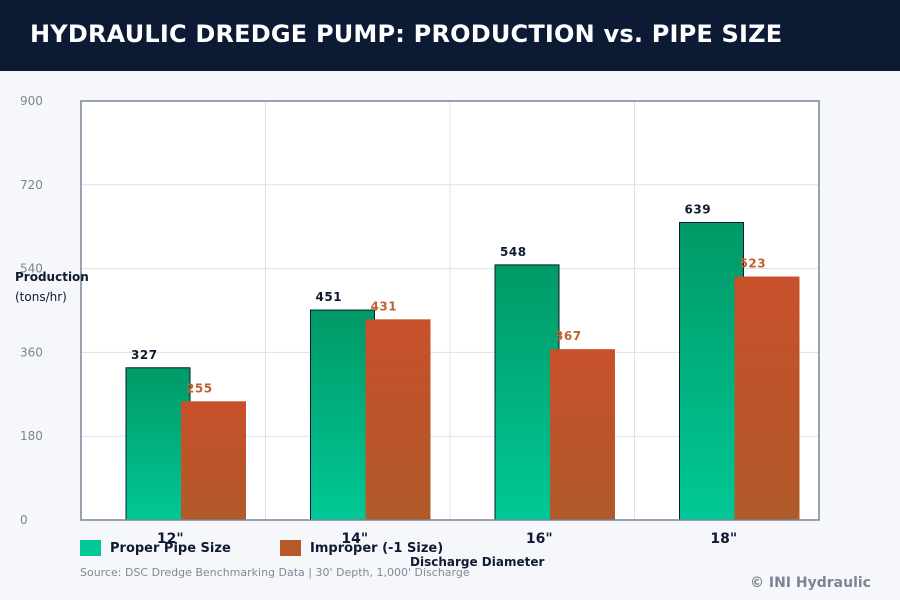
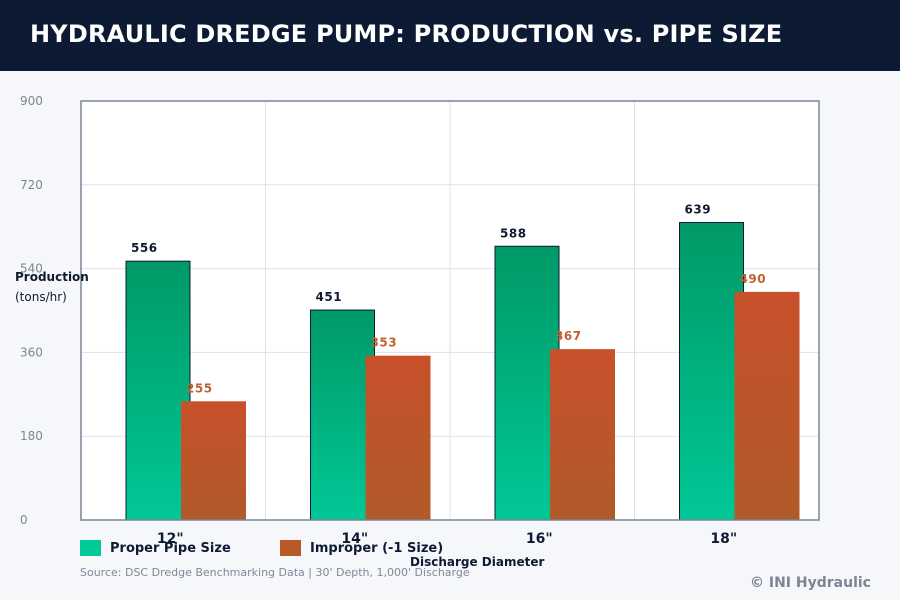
Proper Pipe Size/12": 327 -> 556
Improper (-1 Size)/14": 431 -> 353
Proper Pipe Size/16": 548 -> 588
Improper (-1 Size)/18": 523 -> 490
